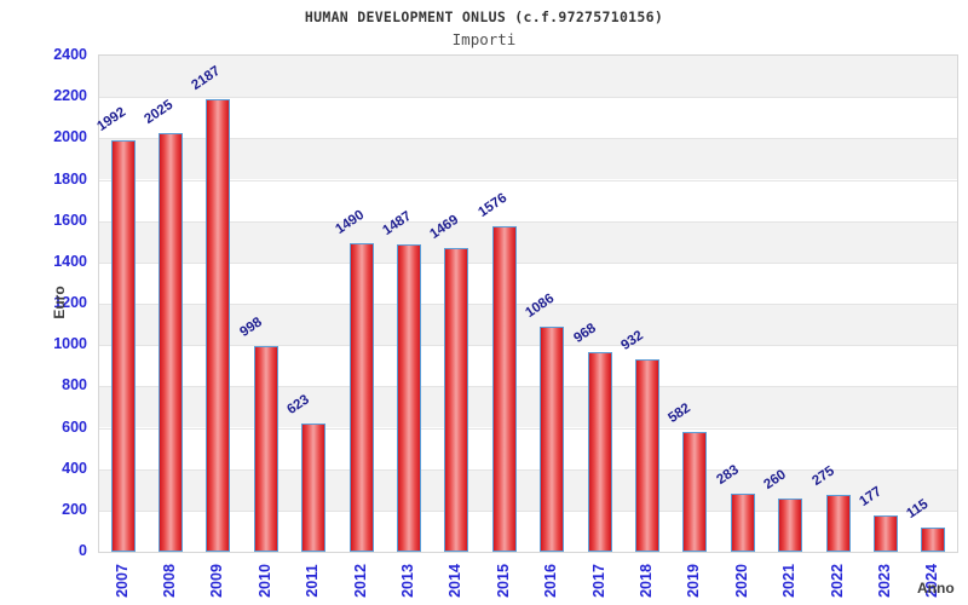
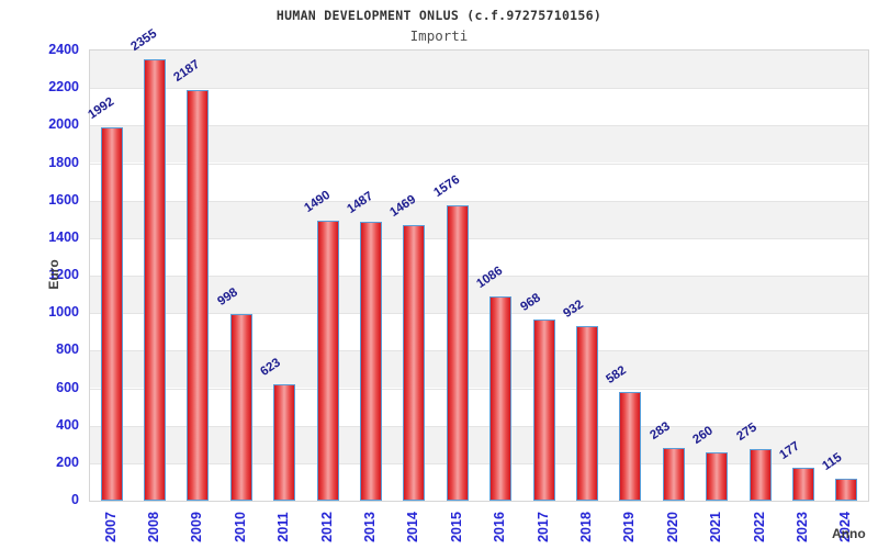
2008: 2025 -> 2355
